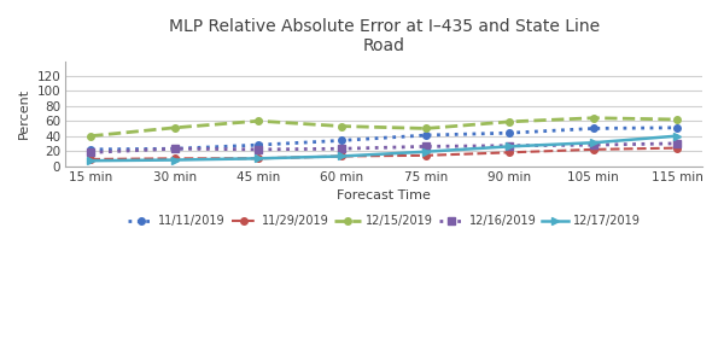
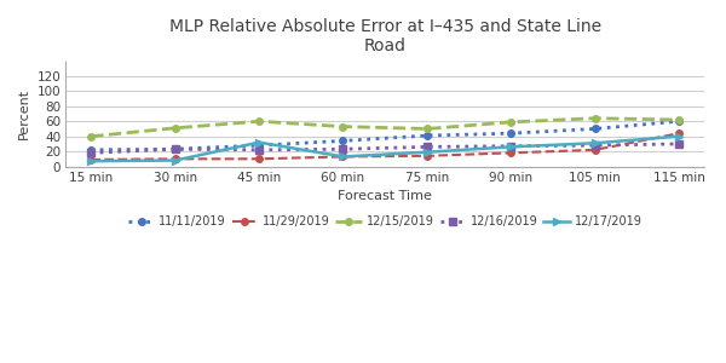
12/17/2019/45 min: 10 -> 32
11/11/2019/115 min: 51 -> 60
11/29/2019/115 min: 24 -> 44
